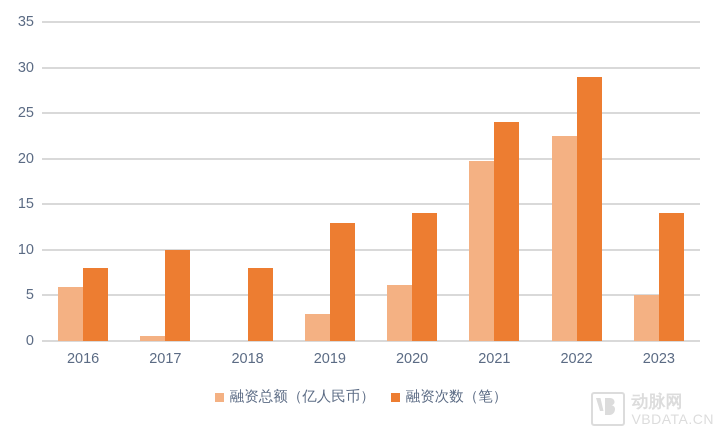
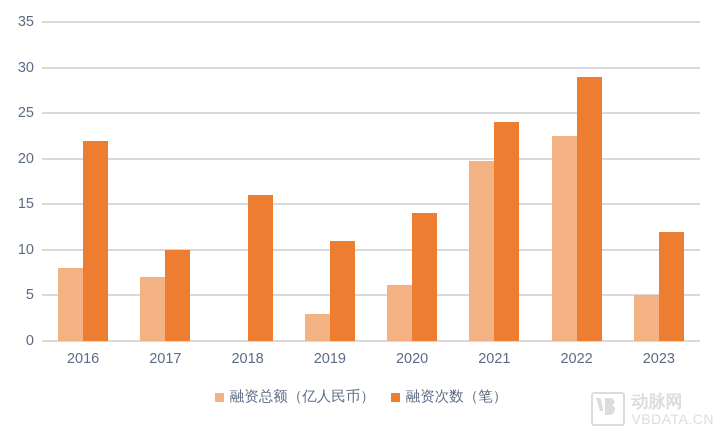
融资总额（亿人民币）/2016: 6 -> 8
融资次数（笔）/2016: 8 -> 22
融资总额（亿人民币）/2017: 1 -> 7
融资次数（笔）/2018: 8 -> 16
融资次数（笔）/2019: 13 -> 11
融资次数（笔）/2023: 14 -> 12
